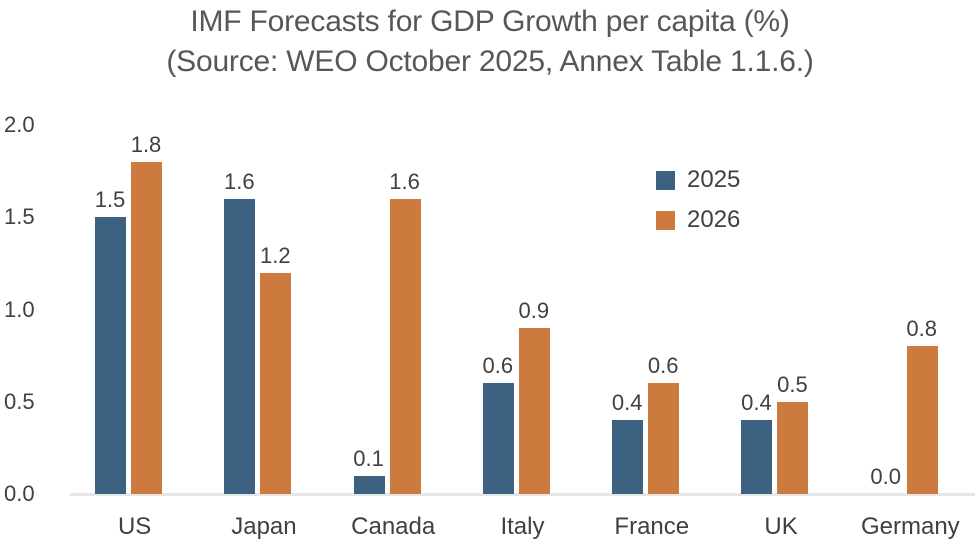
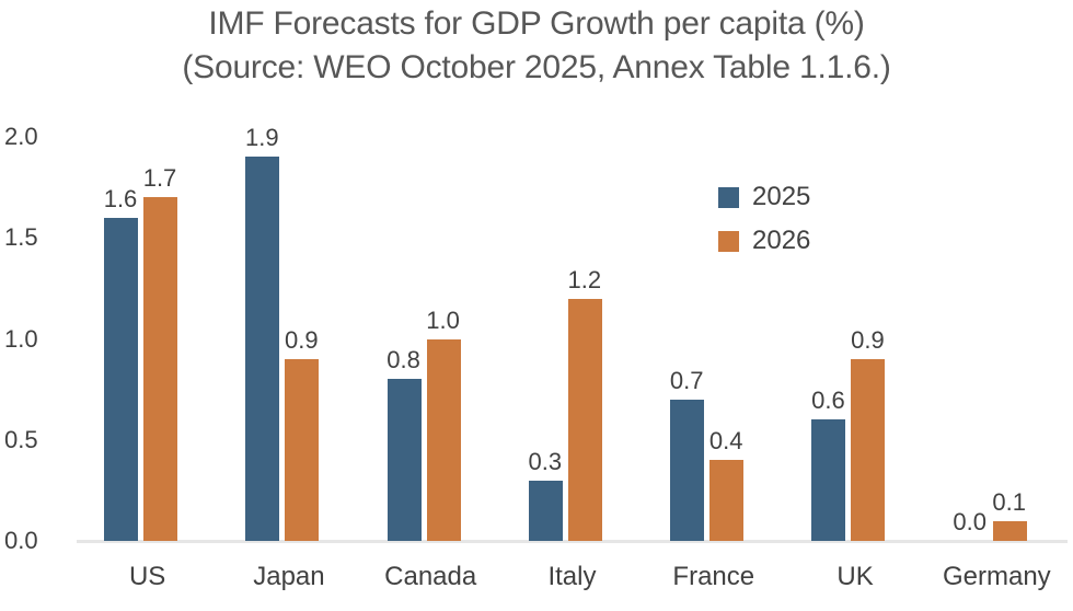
2025/US: 1.5 -> 1.6
2026/US: 1.8 -> 1.7
2025/Japan: 1.6 -> 1.9
2026/Japan: 1.2 -> 0.9
2025/Canada: 0.1 -> 0.8
2026/Canada: 1.6 -> 1.0
2025/Italy: 0.6 -> 0.3
2026/Italy: 0.9 -> 1.2
2025/France: 0.4 -> 0.7
2026/France: 0.6 -> 0.4
2025/UK: 0.4 -> 0.6
2026/UK: 0.5 -> 0.9
2026/Germany: 0.8 -> 0.1
